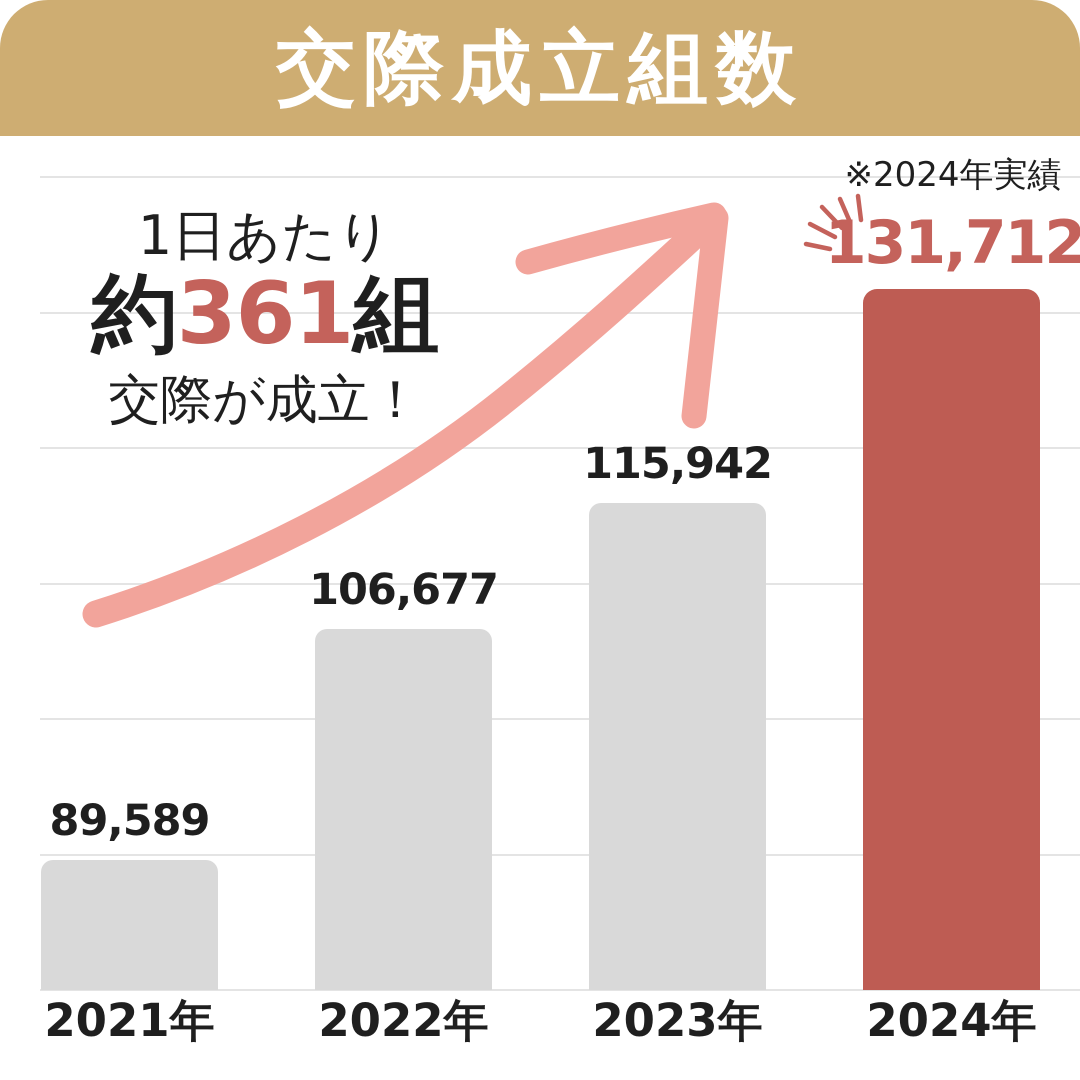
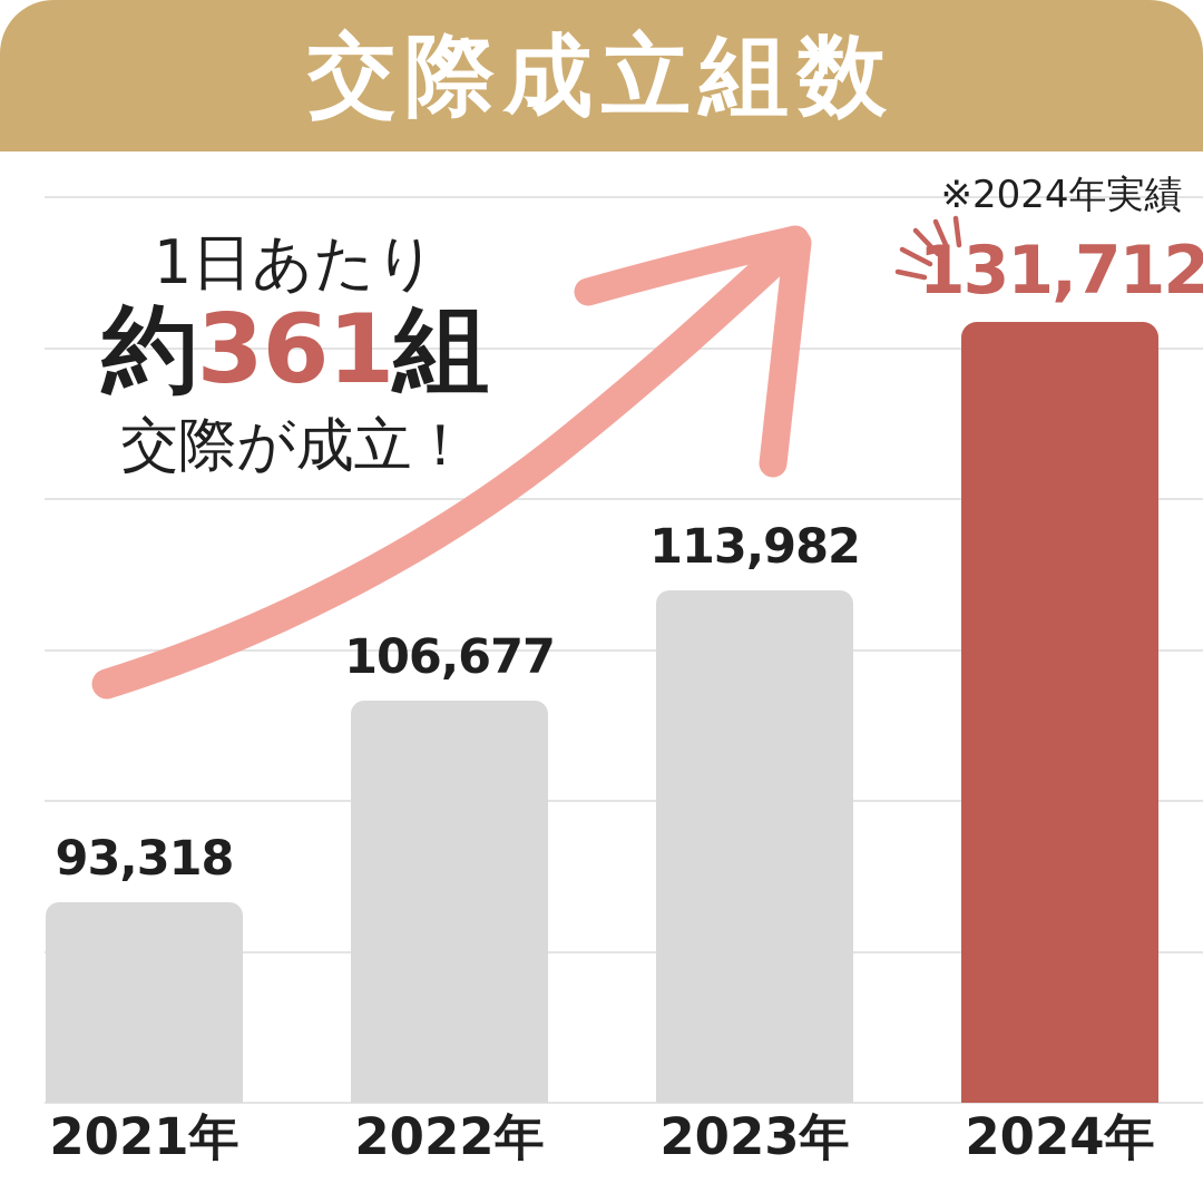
2021年: 89,589 -> 93,318
2023年: 115,942 -> 113,982
